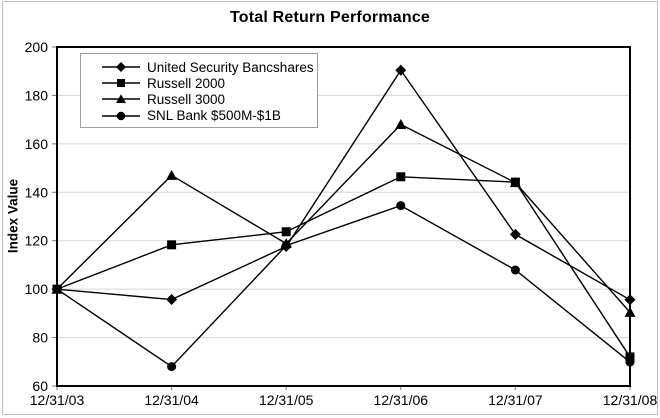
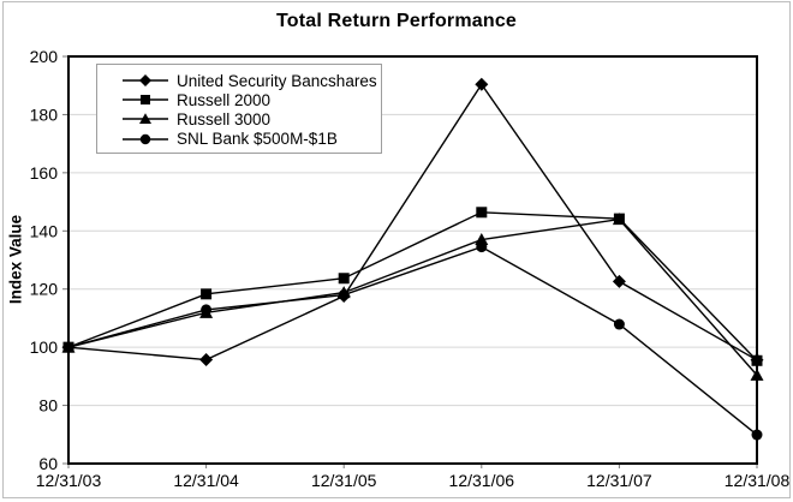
Russell 3000/12/31/04: 147 -> 112
SNL Bank $500M-$1B/12/31/04: 68 -> 113
Russell 3000/12/31/06: 168 -> 137
Russell 2000/12/31/08: 72 -> 95
